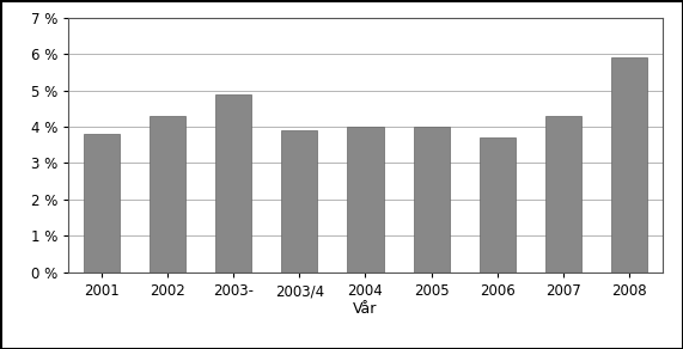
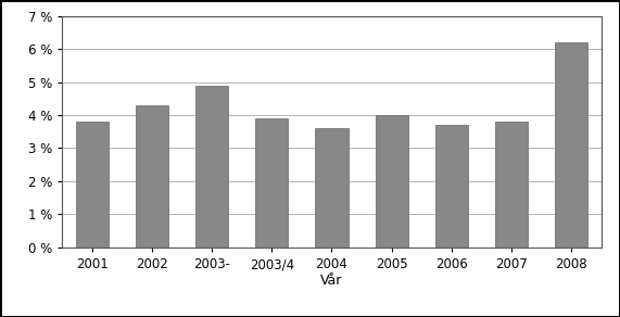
2004: 4.0 % -> 3.6 %
2007: 4.3 % -> 3.8 %
2008: 5.9 % -> 6.2 %
